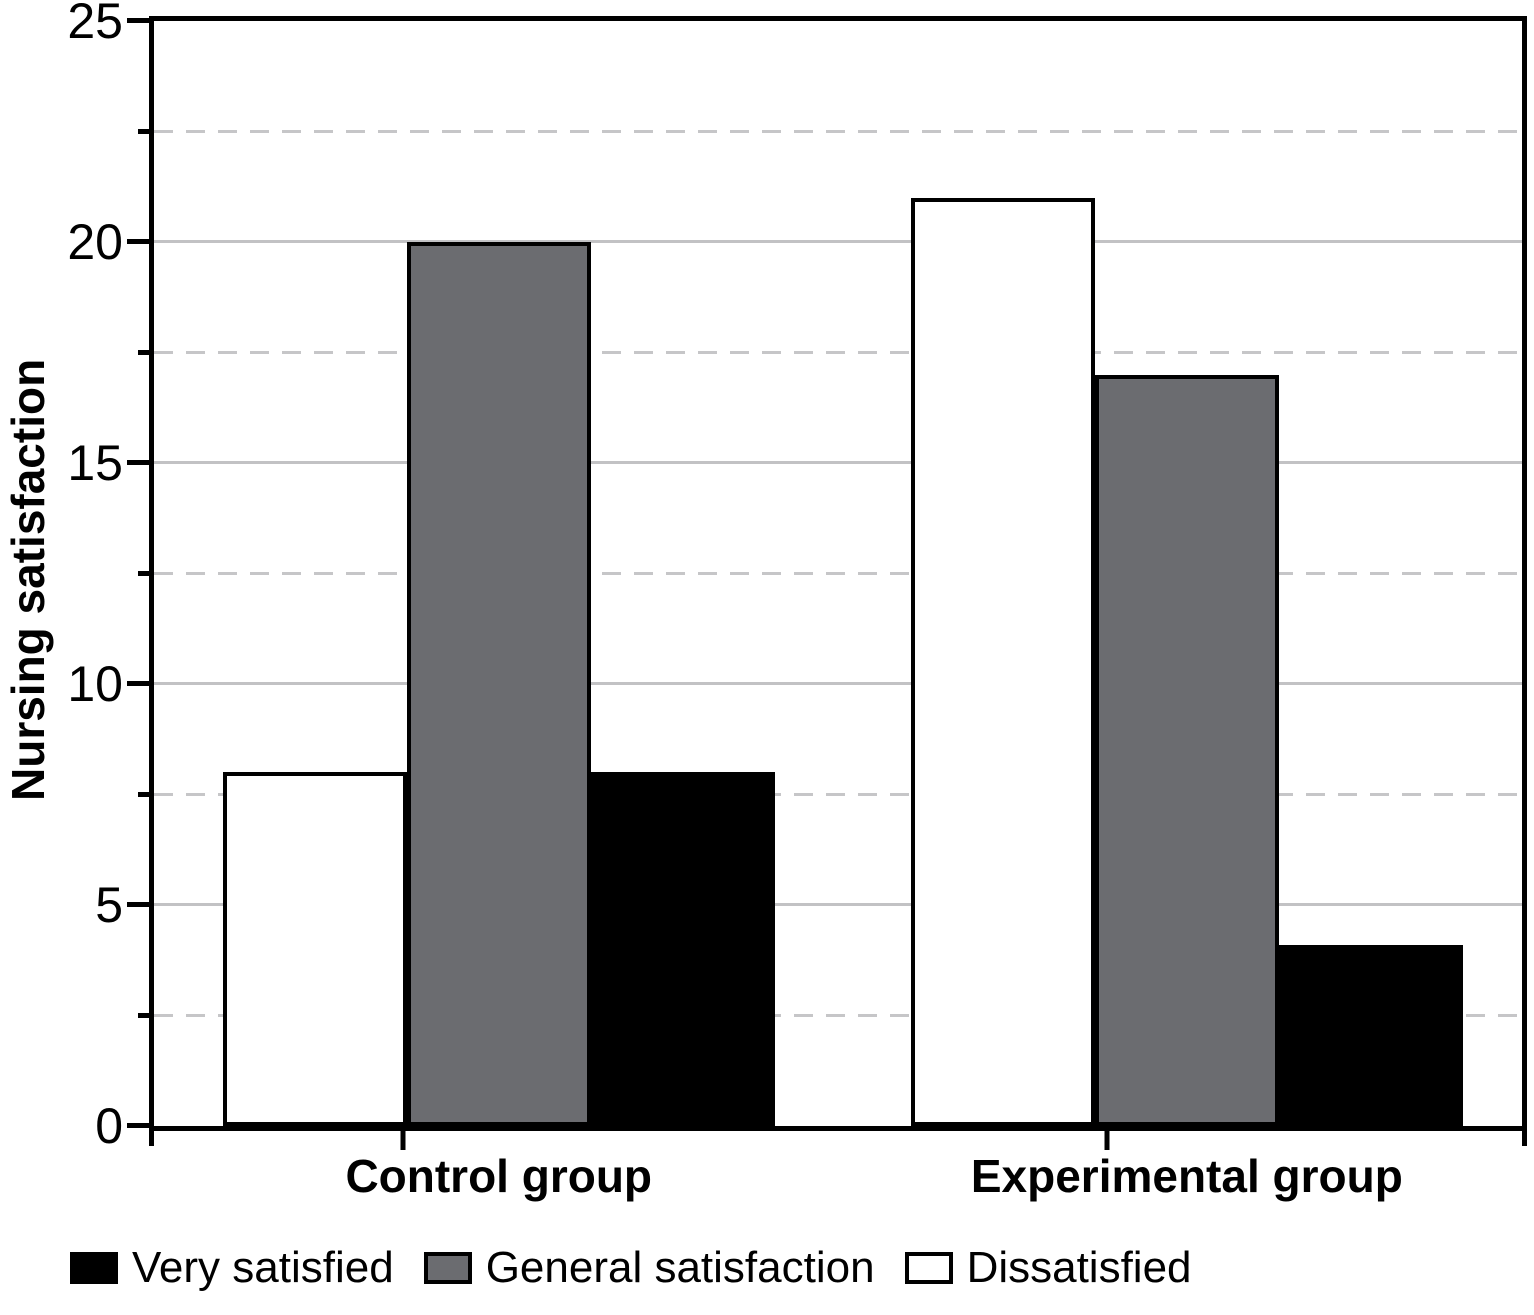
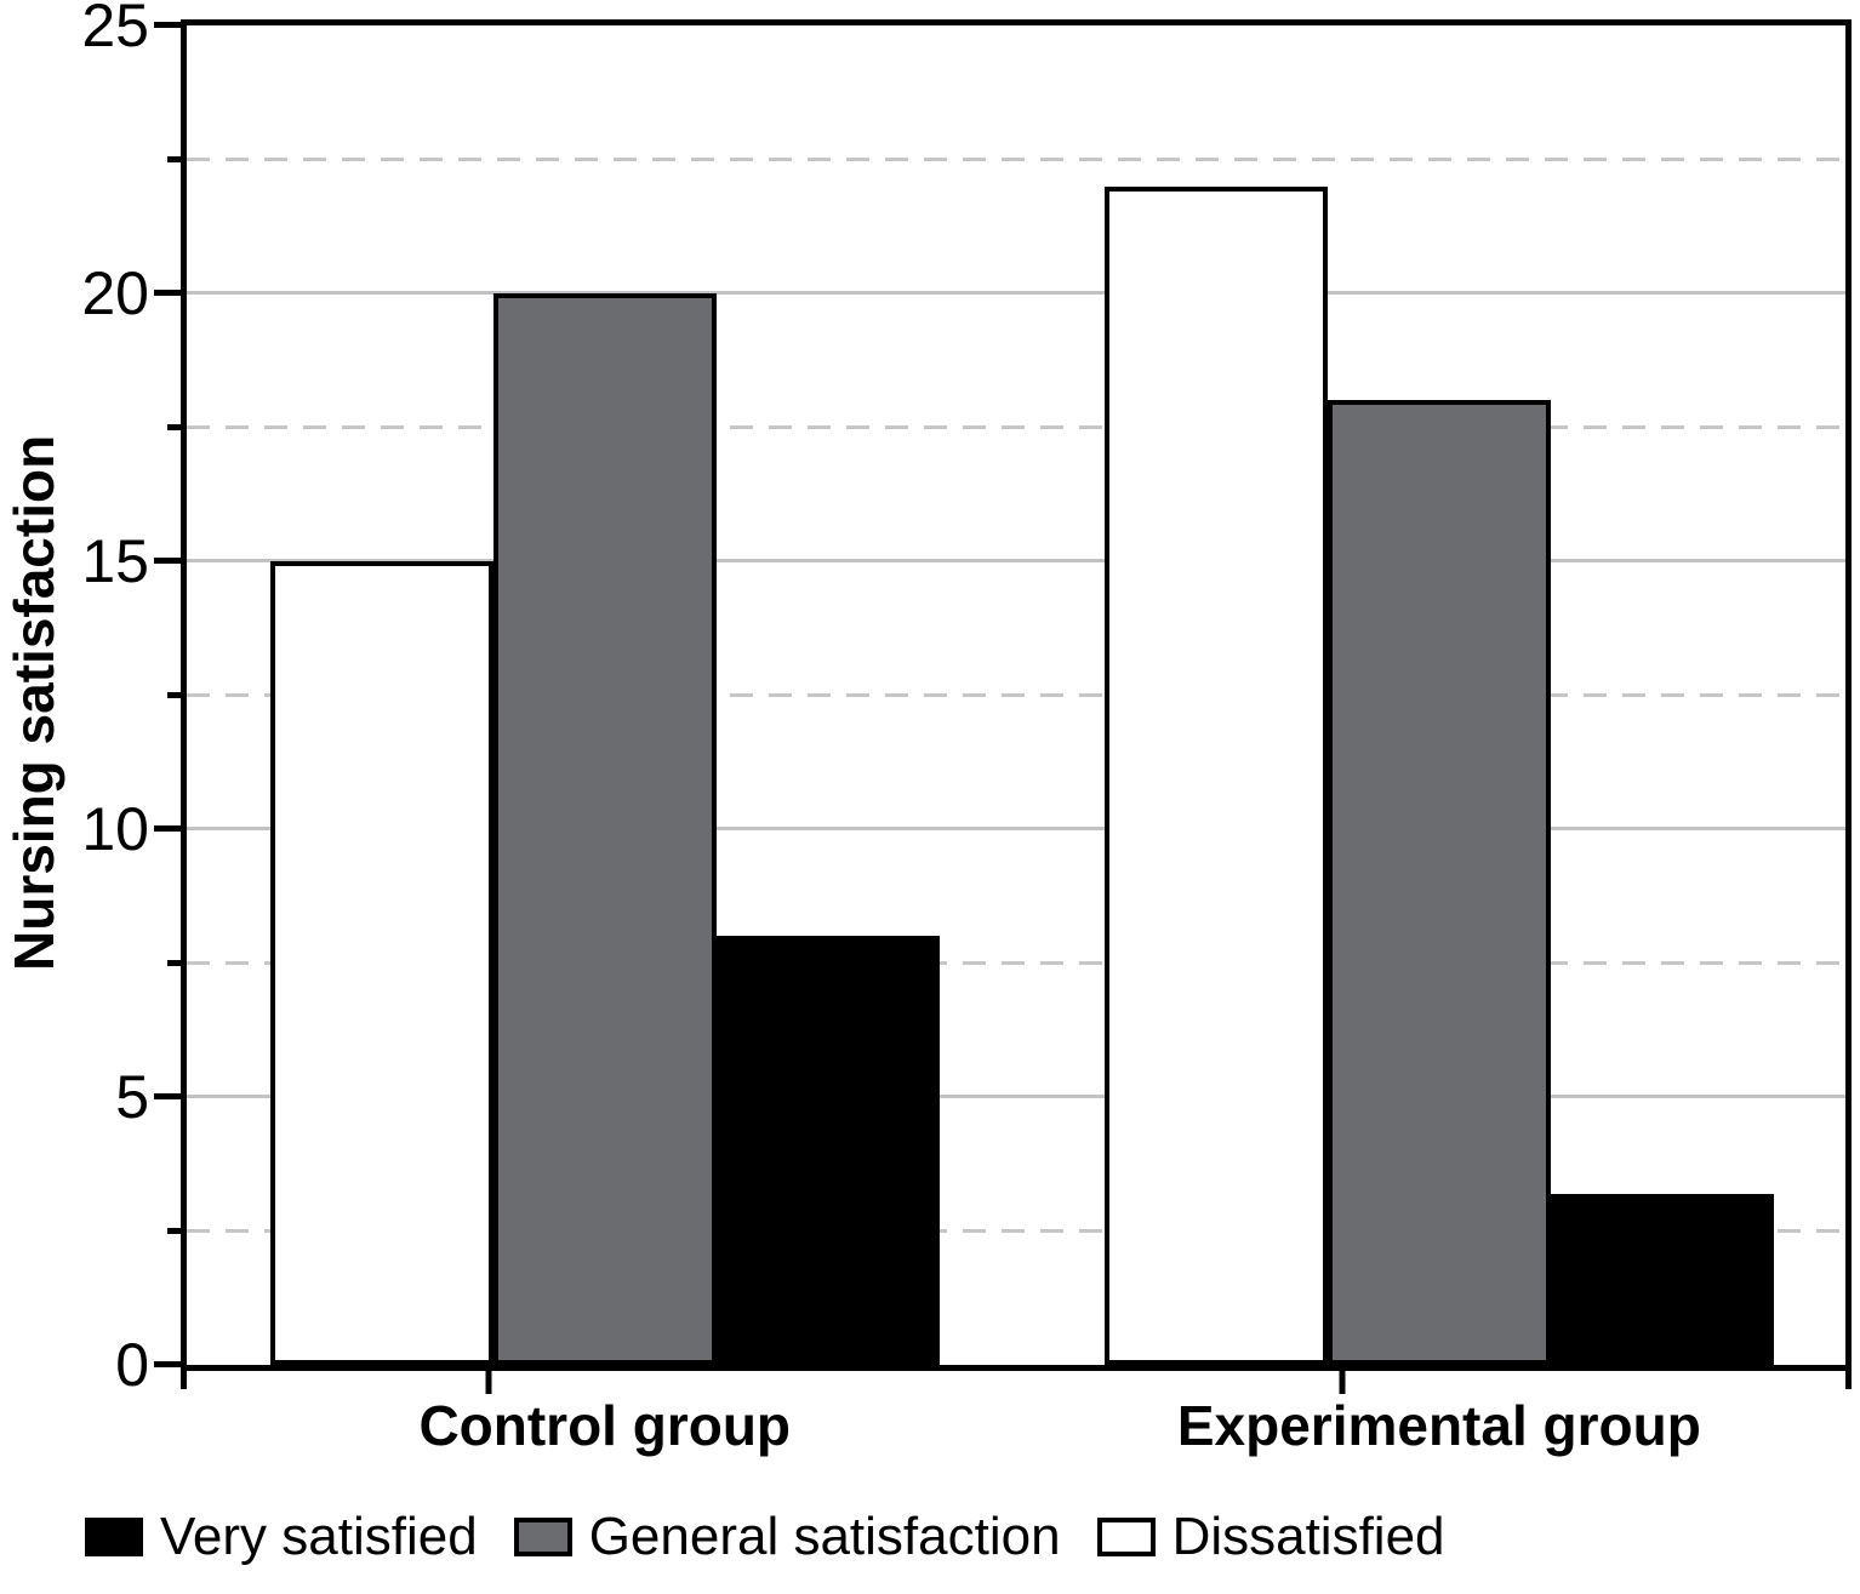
Dissatisfied/Control group: 8 -> 15
Dissatisfied/Experimental group: 21 -> 22
General satisfaction/Experimental group: 17 -> 18
Very satisfied/Experimental group: 4.1 -> 3.2
